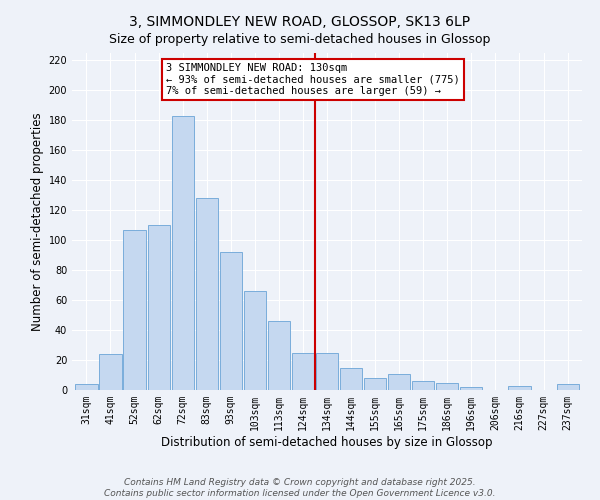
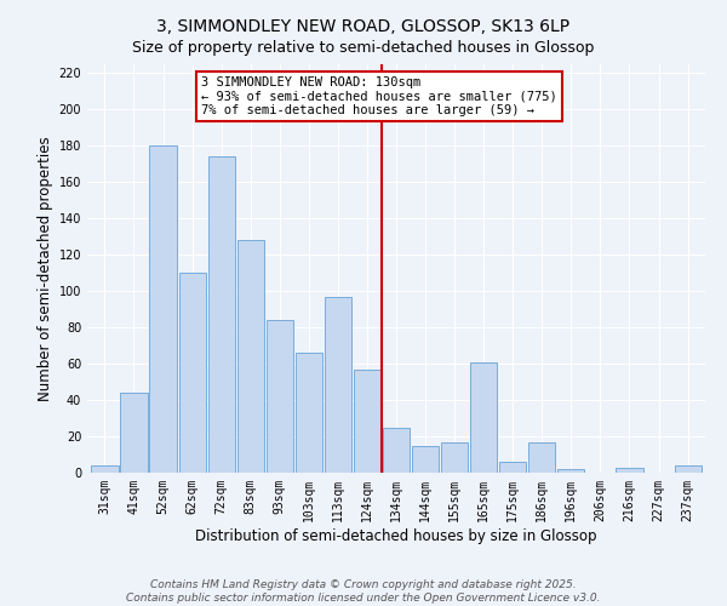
41sqm: 24 -> 44
52sqm: 107 -> 180
72sqm: 183 -> 174
93sqm: 92 -> 84
113sqm: 46 -> 97
124sqm: 25 -> 57
155sqm: 8 -> 17
165sqm: 11 -> 61
186sqm: 5 -> 17
